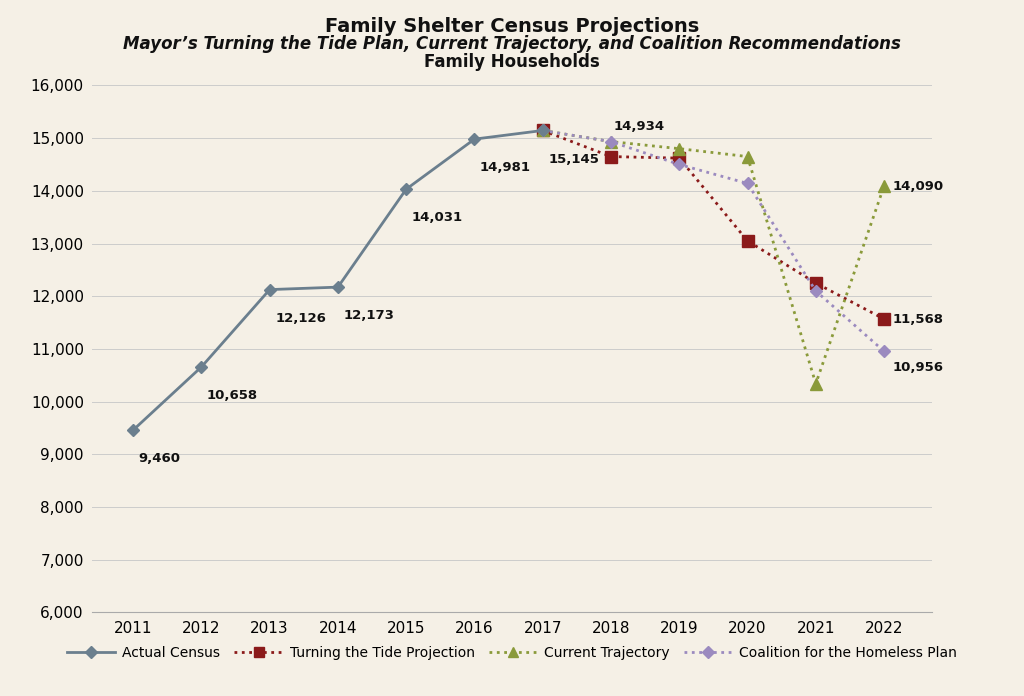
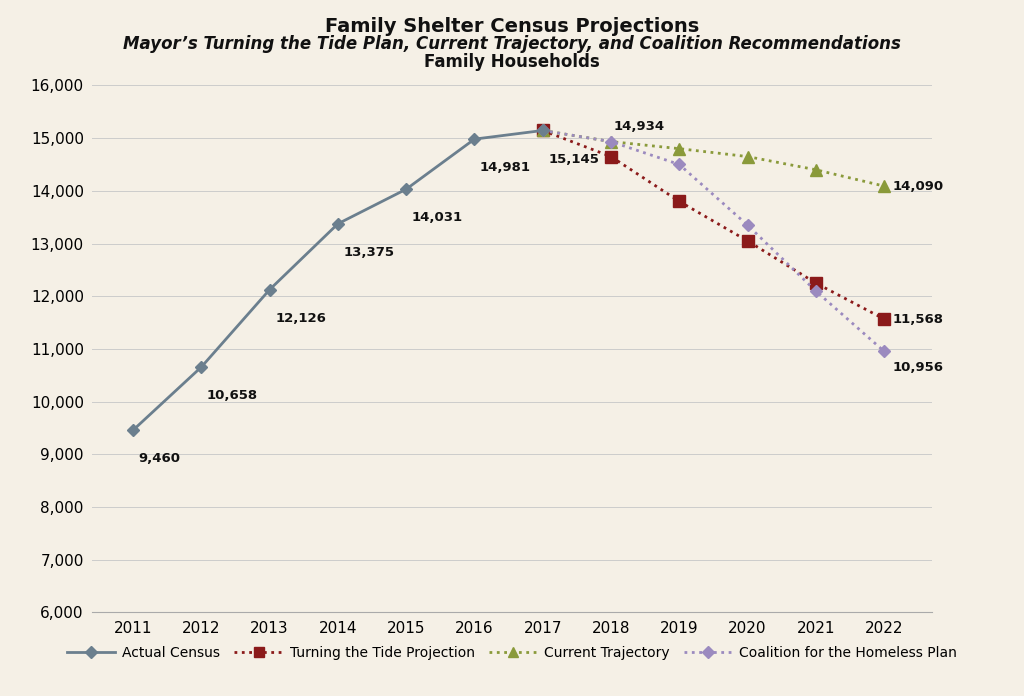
Actual Census/2014: 12,173 -> 13,375
Turning the Tide Projection/2019: 14,620 -> 13,800
Coalition for the Homeless Plan/2020: 14,140 -> 13,350
Current Trajectory/2021: 10,340 -> 14,400
